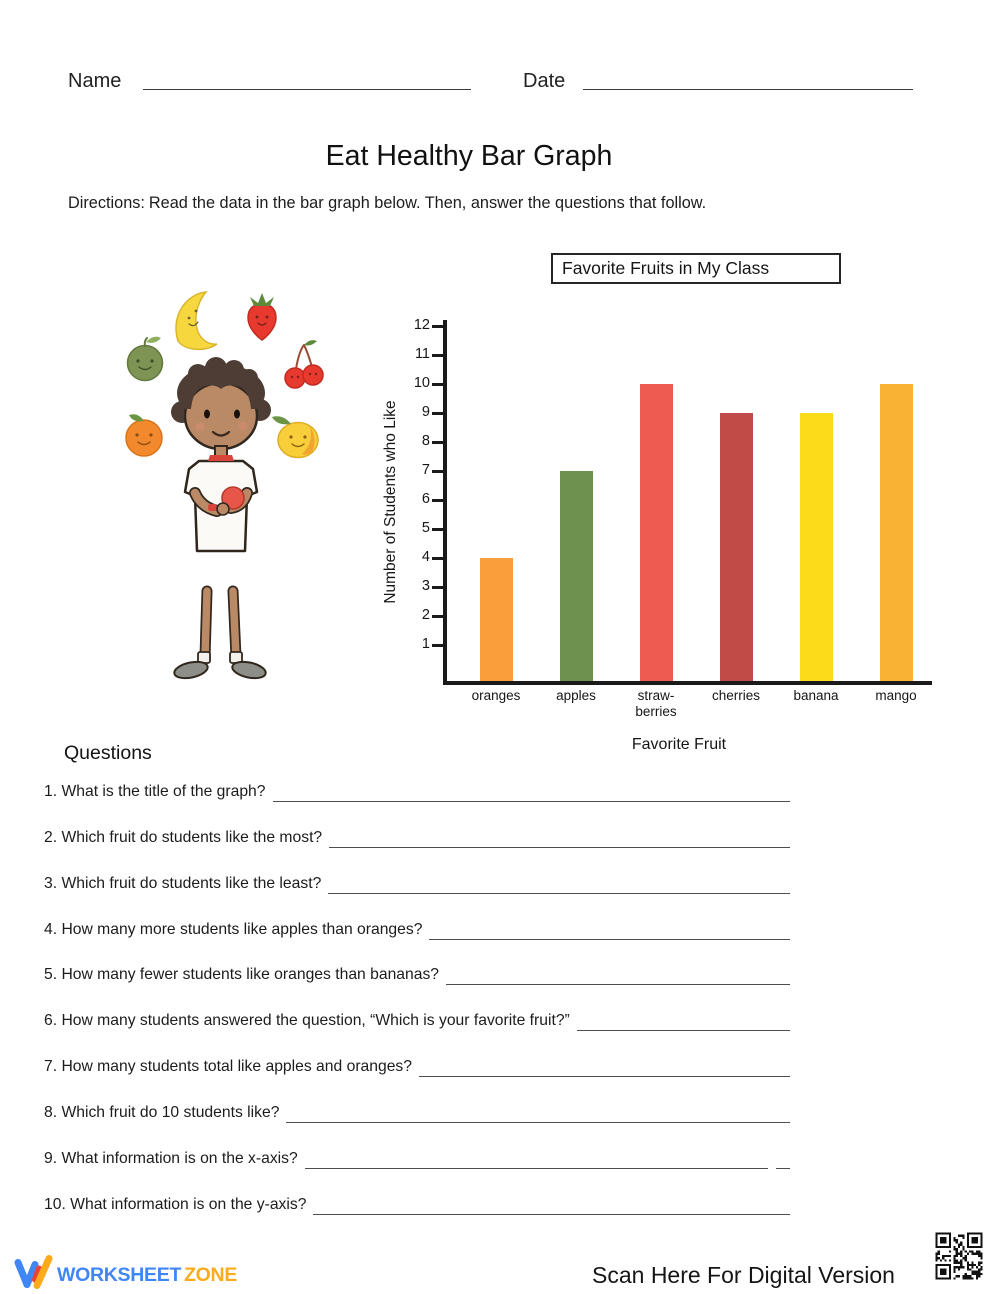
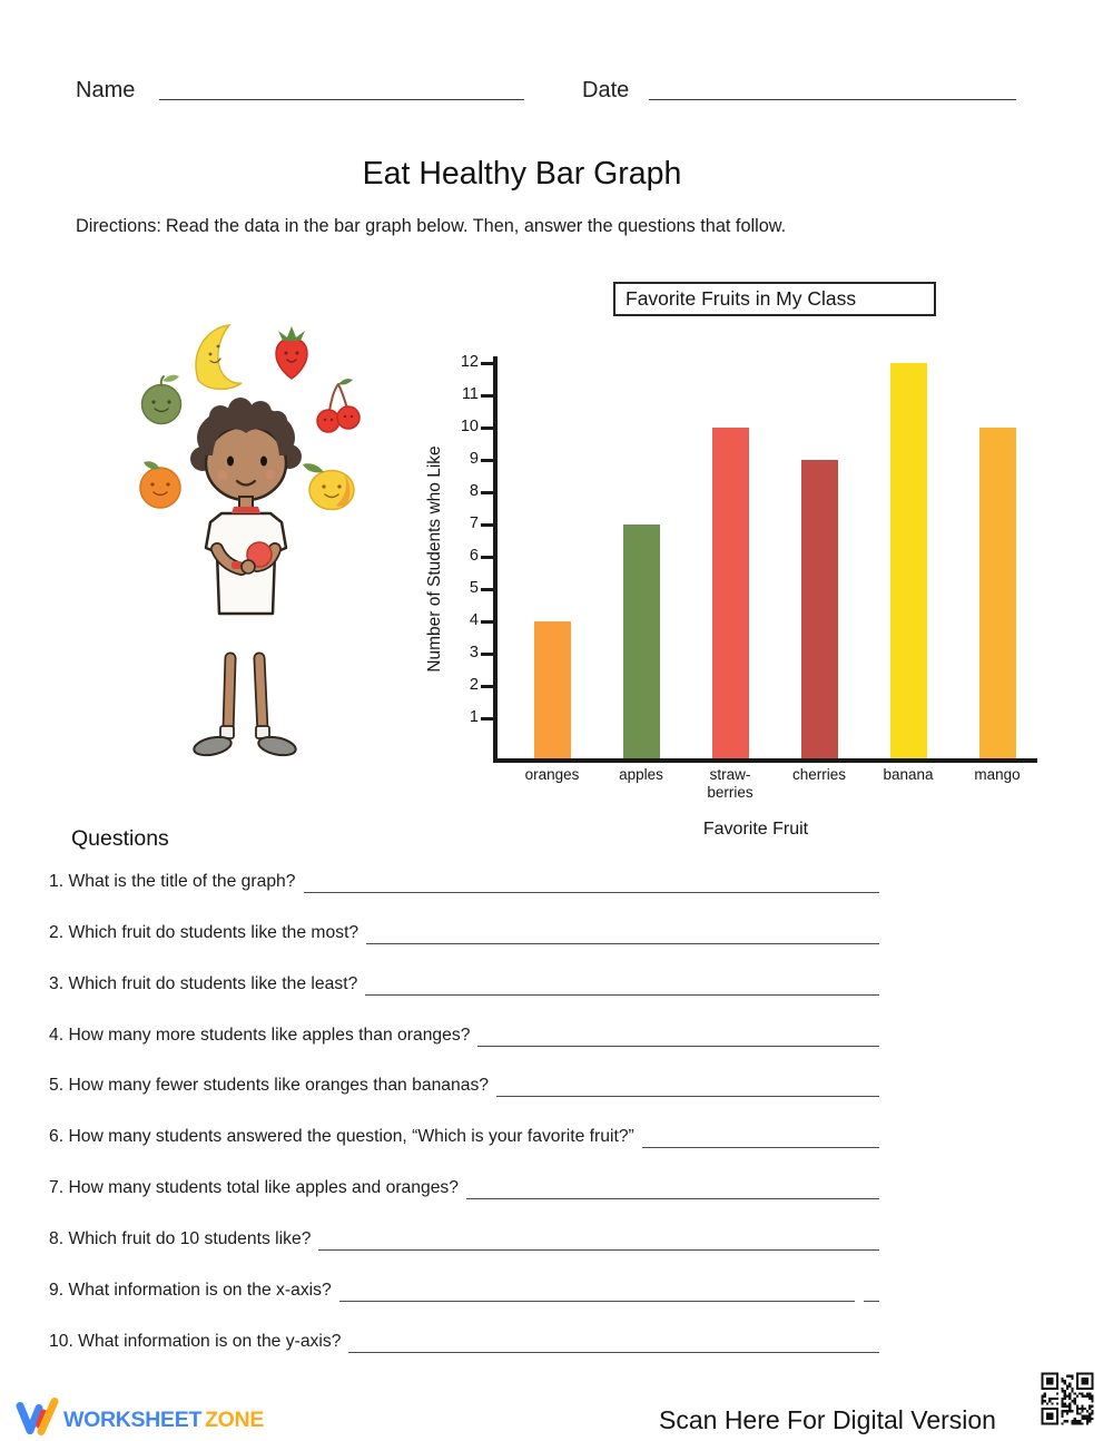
banana: 9 -> 12
